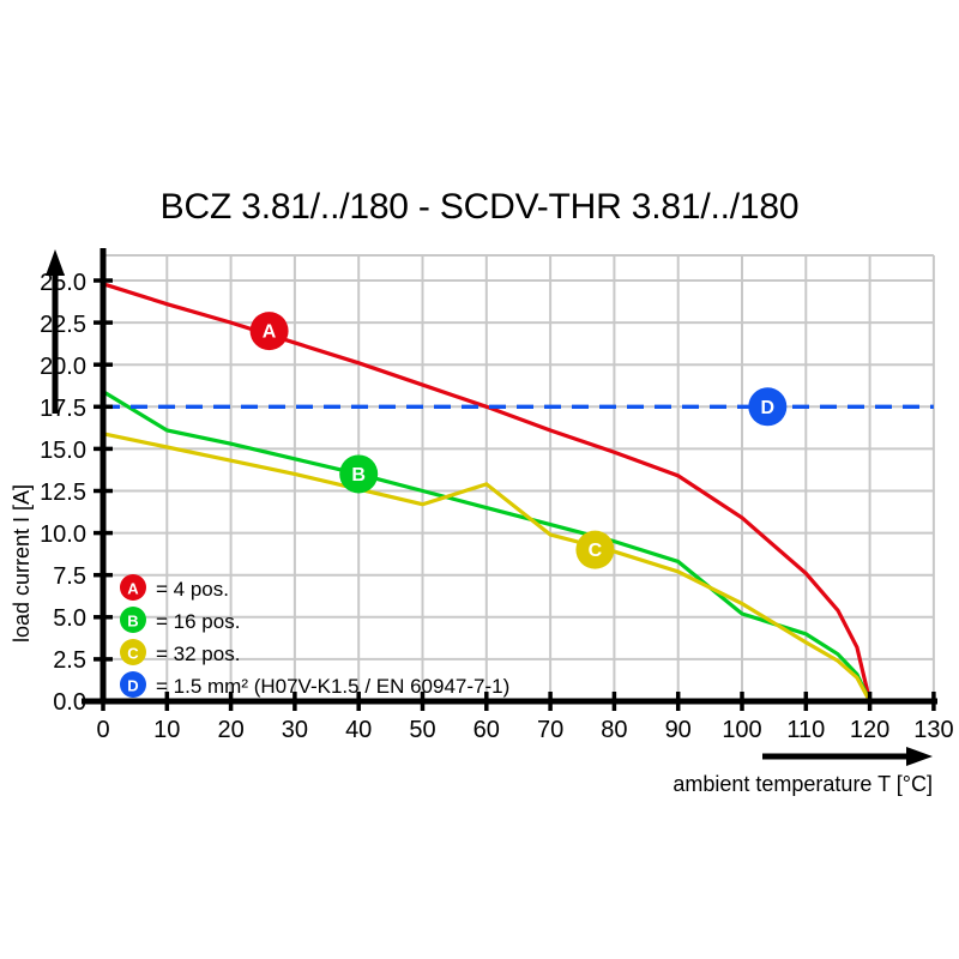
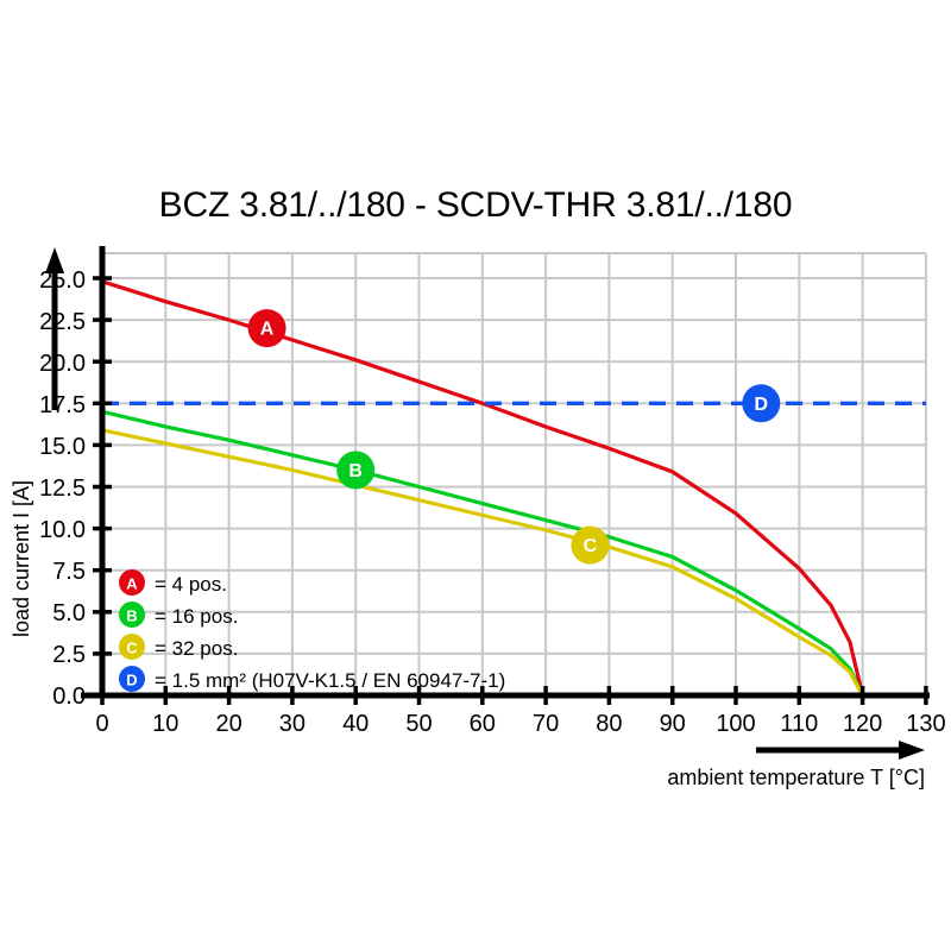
B/0: 18.4 -> 17.0
C/60: 12.9 -> 10.8
B/100: 5.2 -> 6.3
